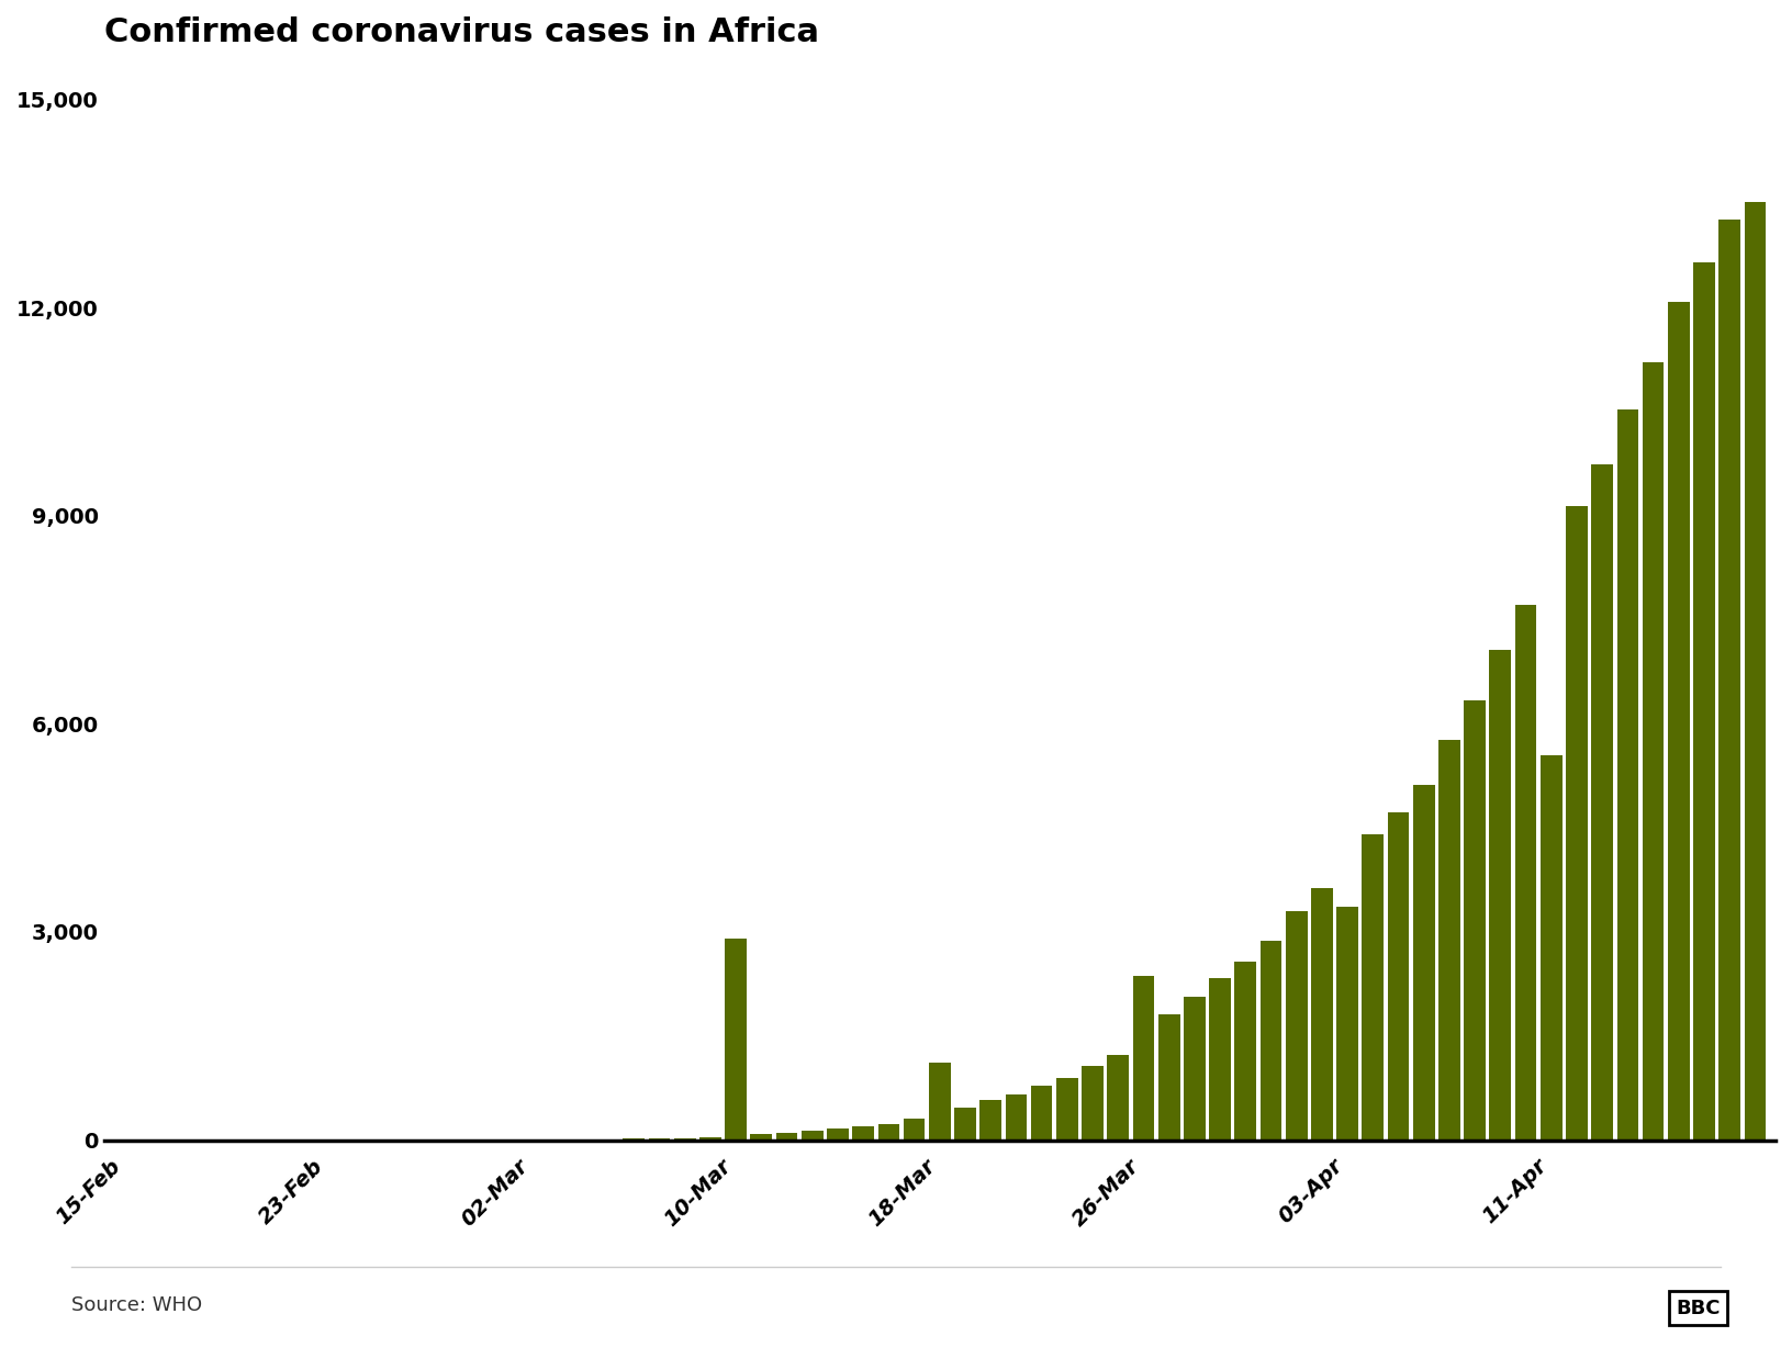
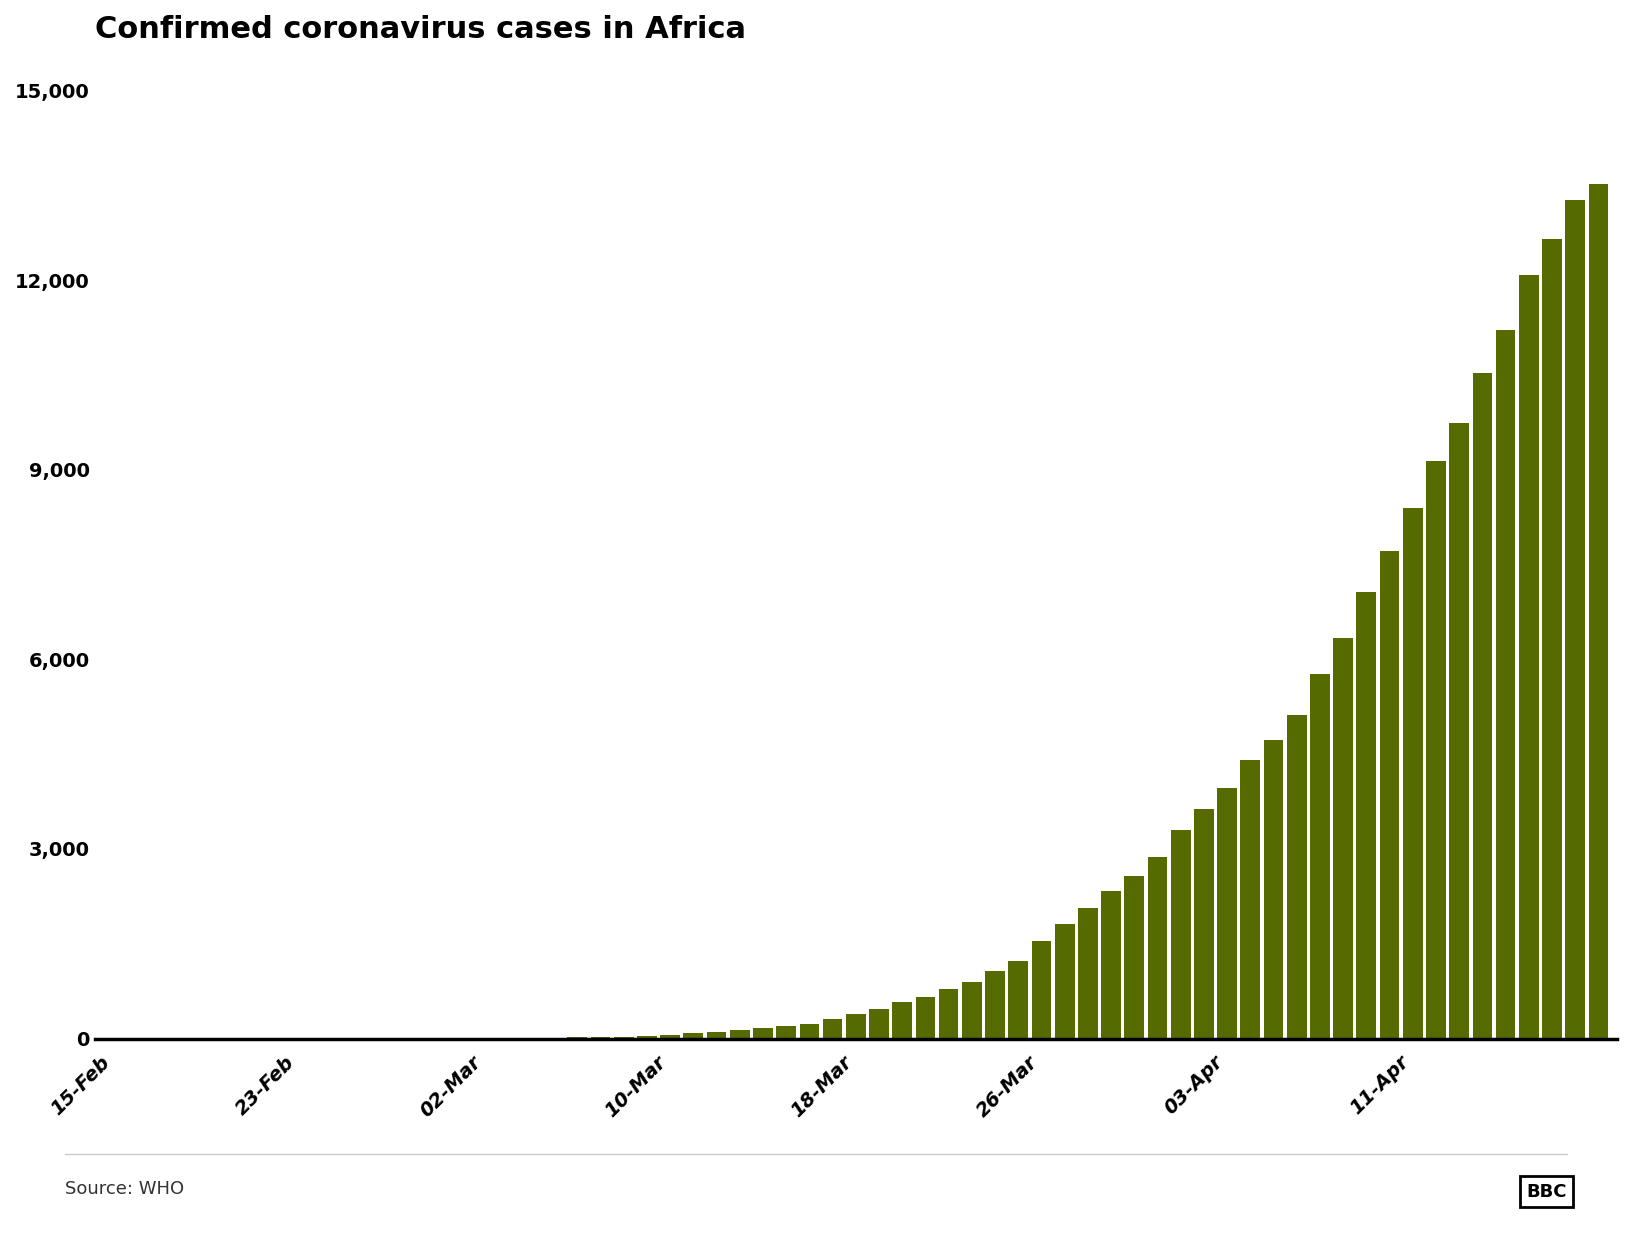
10-Mar: 2,900 -> 60
18-Mar: 1,120 -> 390
26-Mar: 2,360 -> 1,540
03-Apr: 3,360 -> 3,960
11-Apr: 5,540 -> 8,390
